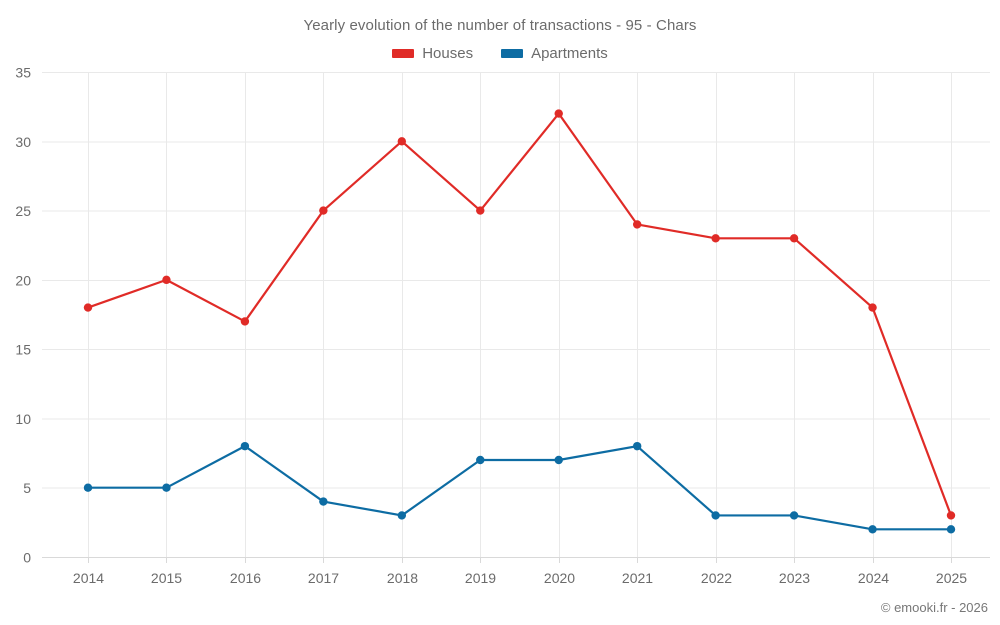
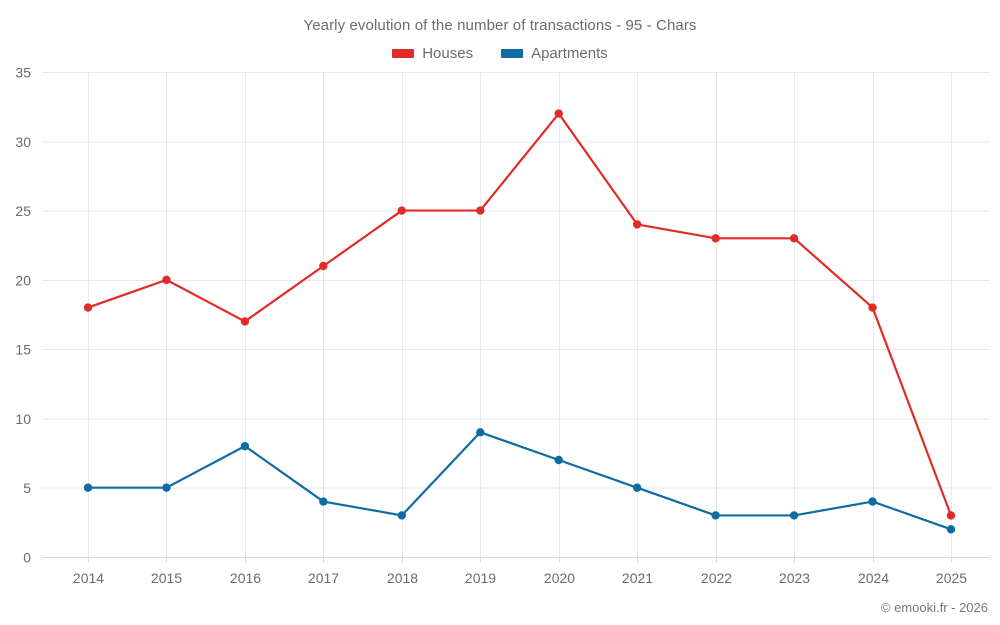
Houses/2017: 25 -> 21
Houses/2018: 30 -> 25
Apartments/2019: 7 -> 9
Apartments/2021: 8 -> 5
Apartments/2024: 2 -> 4
